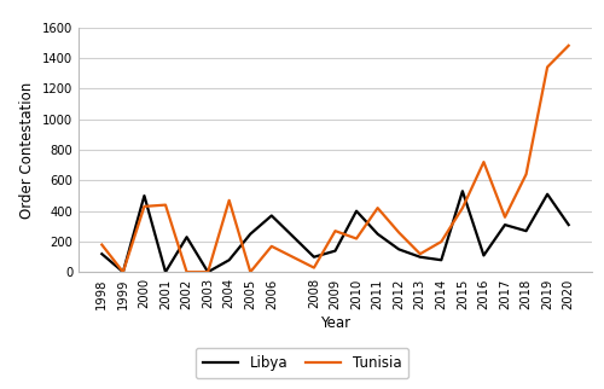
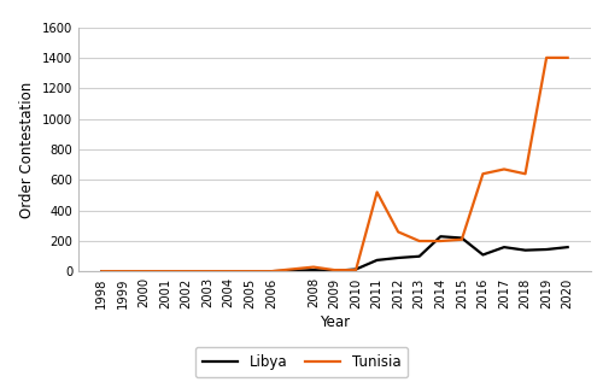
Libya/1998: 120 -> 0
Tunisia/1998: 180 -> 0
Libya/2000: 500 -> 0
Tunisia/2000: 430 -> 0
Tunisia/2001: 440 -> 0
Libya/2002: 230 -> 0
Libya/2004: 80 -> 0
Tunisia/2004: 470 -> 0
Libya/2005: 250 -> 0
Libya/2006: 370 -> 0
Tunisia/2006: 170 -> 0
Libya/2008: 100 -> 10
Libya/2009: 140 -> 0
Tunisia/2009: 270 -> 10
Libya/2010: 400 -> 20
Tunisia/2010: 220 -> 10
Libya/2011: 250 -> 80
Tunisia/2011: 420 -> 520
Libya/2012: 150 -> 90
Tunisia/2013: 120 -> 200
Libya/2014: 80 -> 230
Libya/2015: 530 -> 220
Tunisia/2015: 420 -> 210
Tunisia/2016: 720 -> 640
Libya/2017: 310 -> 160
Tunisia/2017: 360 -> 670
Libya/2018: 270 -> 140
Libya/2019: 510 -> 140
Tunisia/2019: 1340 -> 1400
Libya/2020: 310 -> 160
Tunisia/2020: 1480 -> 1400
